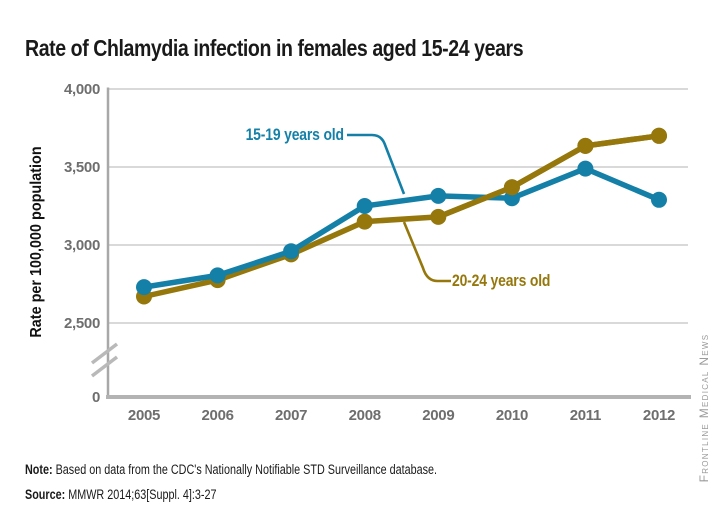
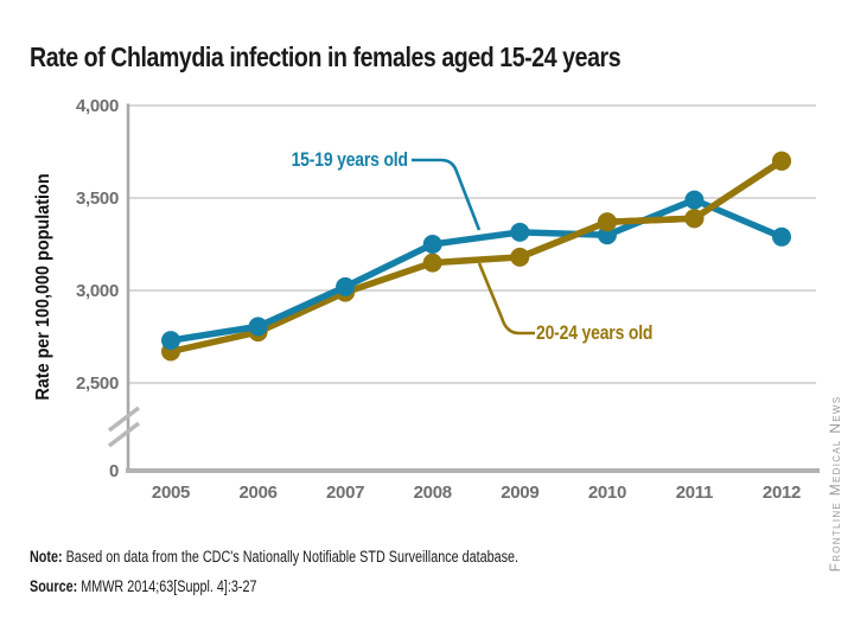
15-19 years old/2007: 2960 -> 3020
20-24 years old/2007: 2940 -> 2990
20-24 years old/2011: 3640 -> 3390
